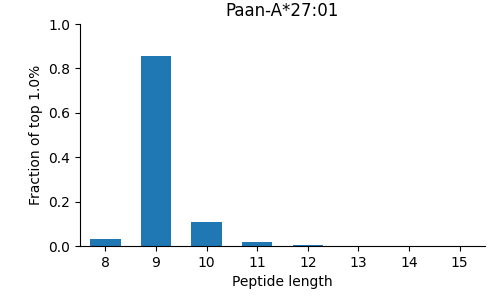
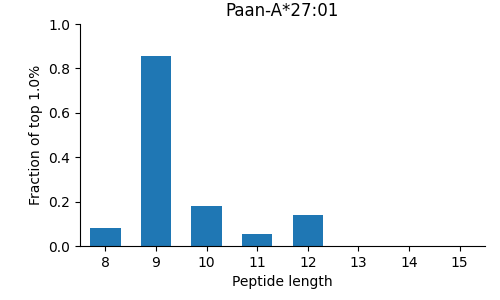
8: 0.030 -> 0.080
10: 0.110 -> 0.180
11: 0.018 -> 0.055
12: 0.006 -> 0.140
